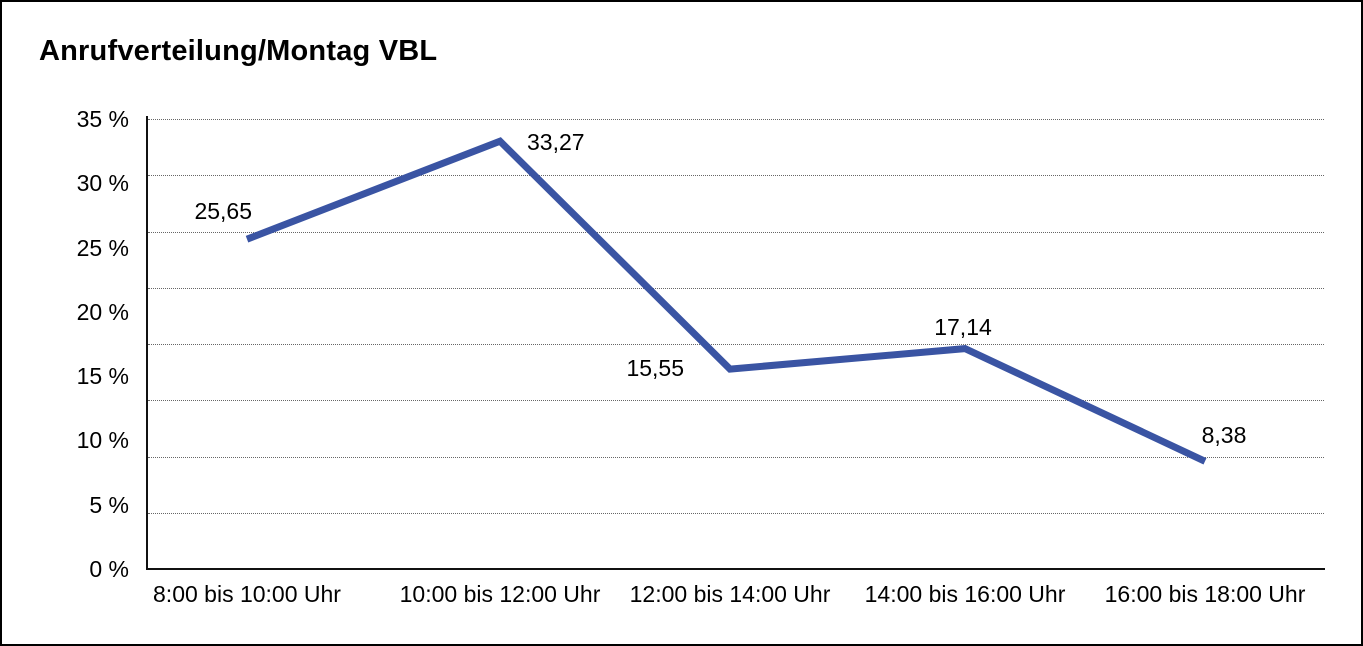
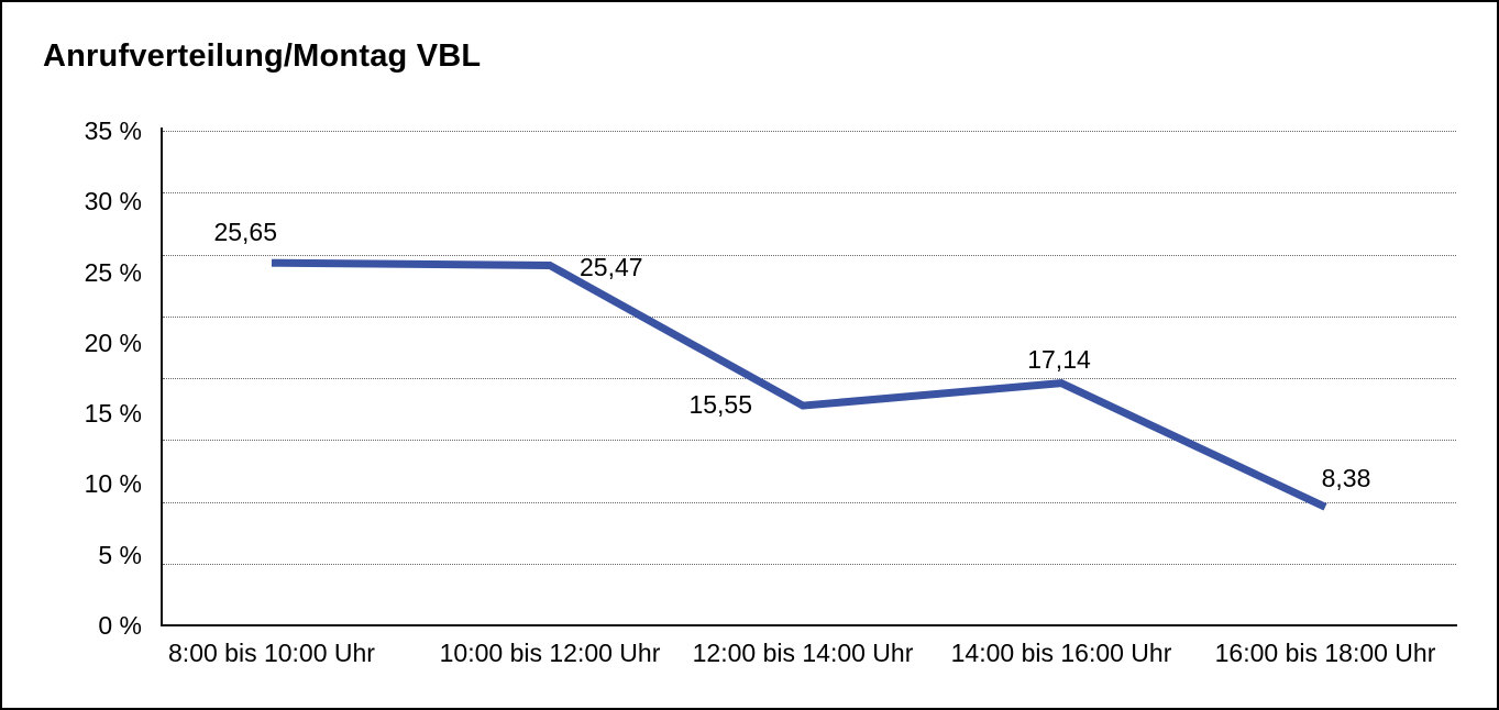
10:00 bis 12:00 Uhr: 33,27 -> 25,47
